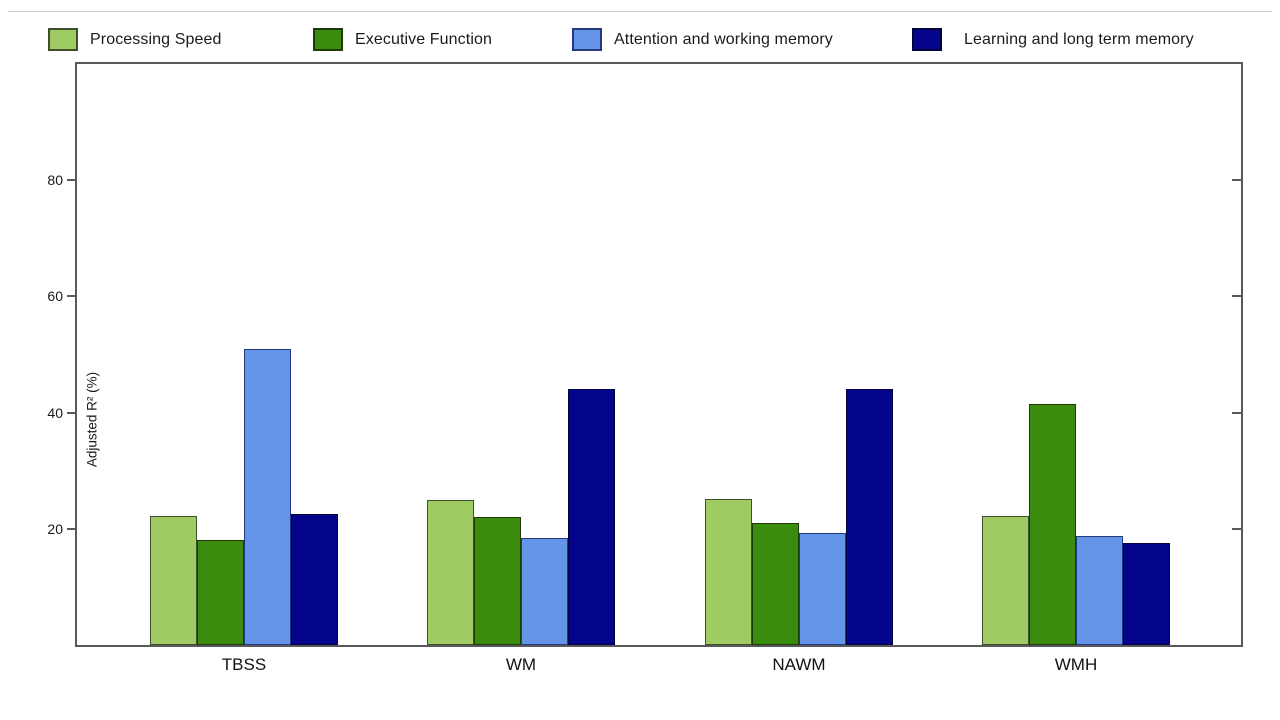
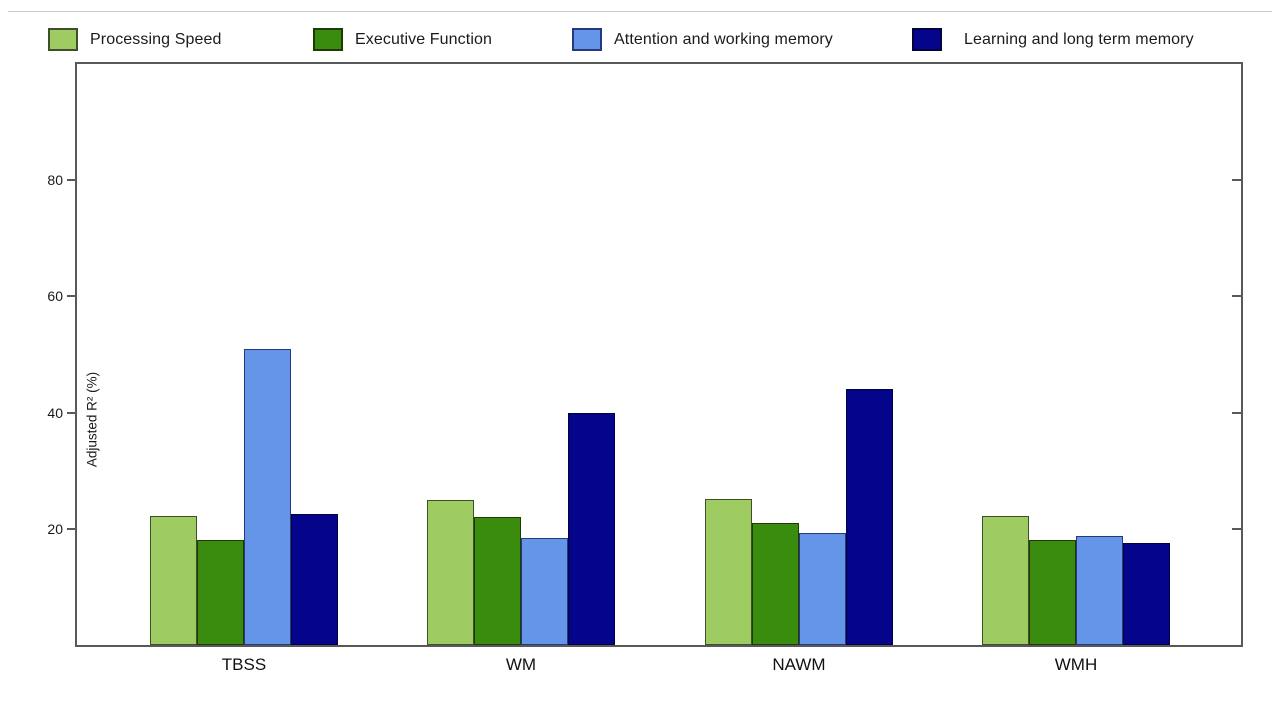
Learning and long term memory/WM: 44 -> 40
Executive Function/WMH: 42 -> 18
